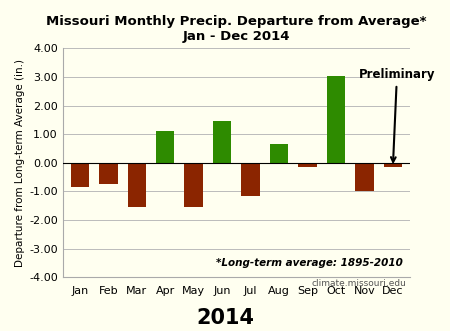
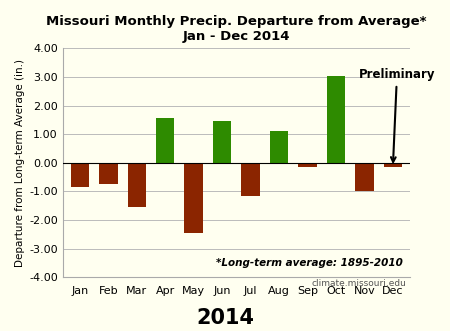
Apr: 1.10 -> 1.55
May: -1.55 -> -2.45
Aug: 0.65 -> 1.10
